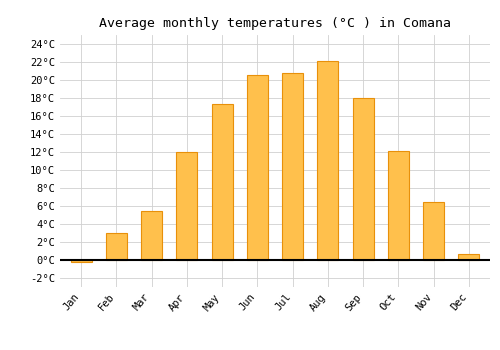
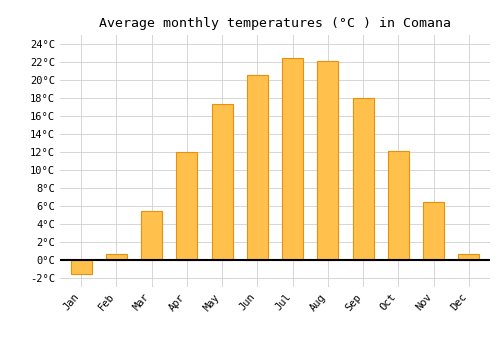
Jan: -0.2°C -> -1.5°C
Feb: 3.0°C -> 0.7°C
Jul: 20.8°C -> 22.5°C
